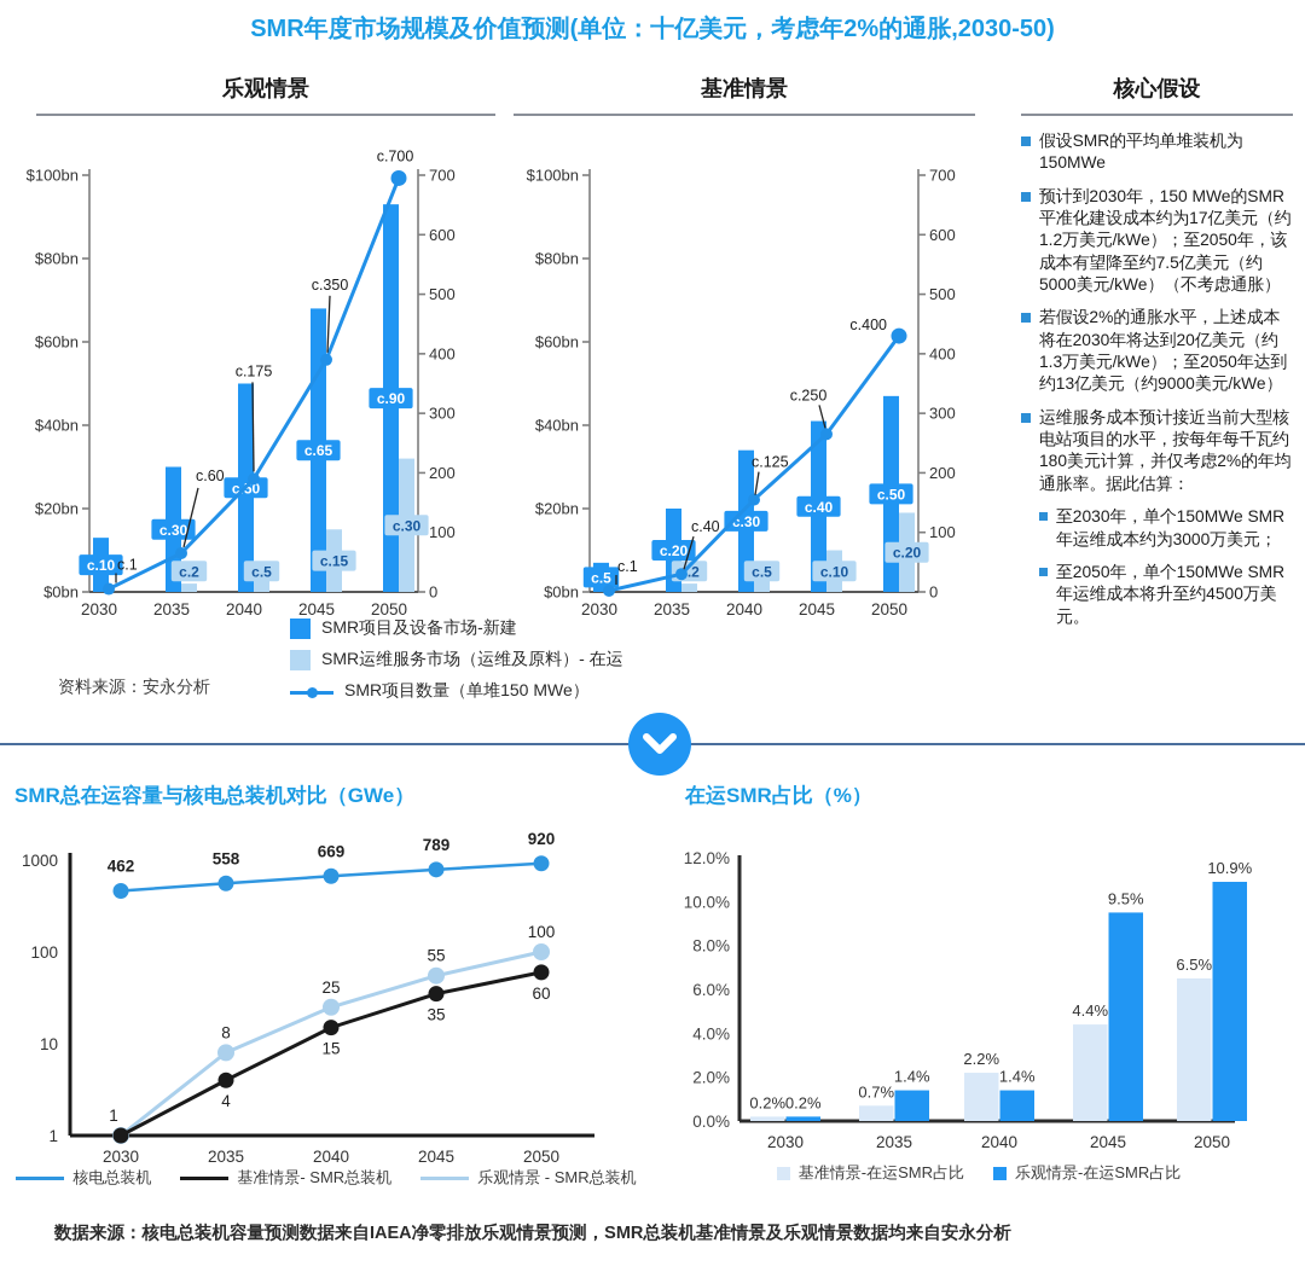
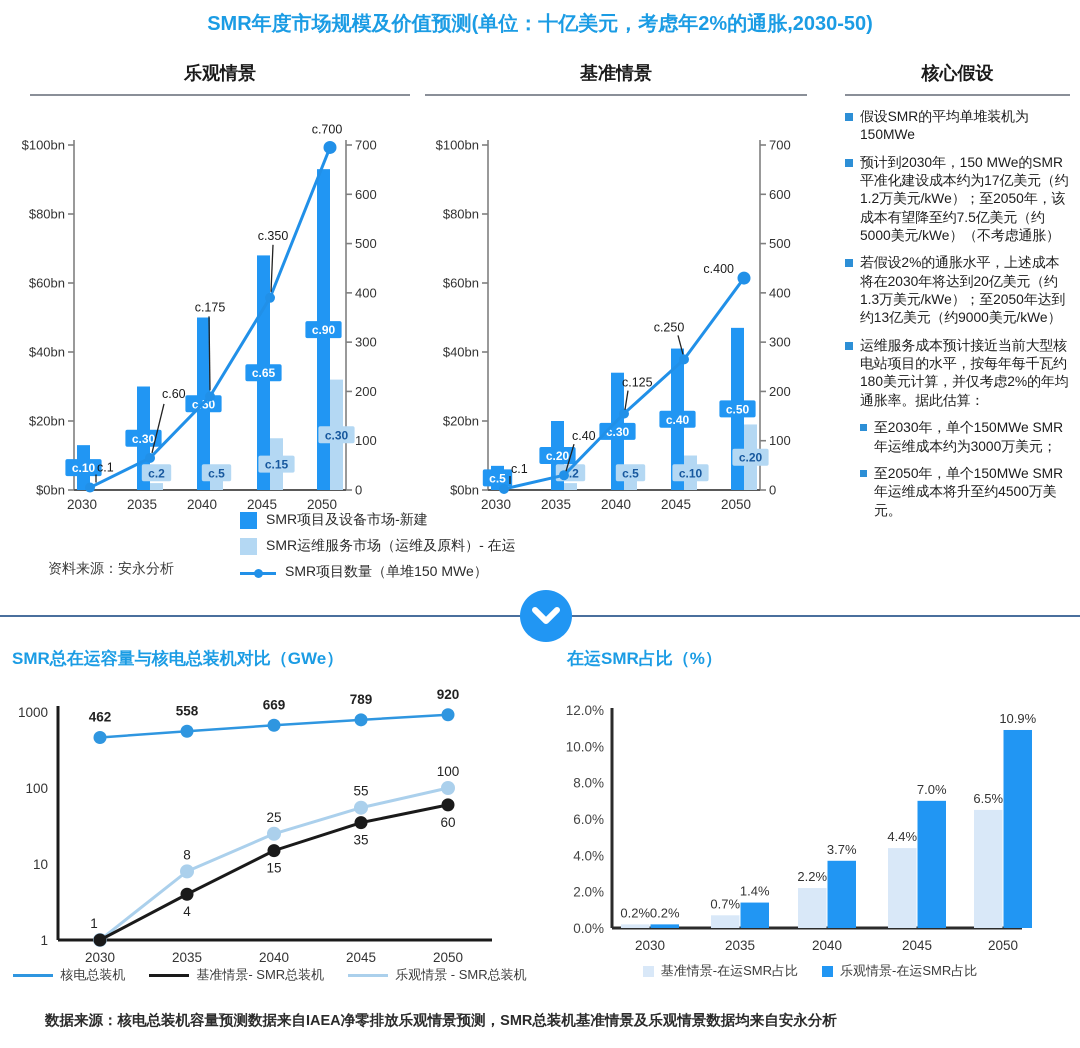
在运SMR占比（%）/乐观情景-在运SMR占比/2040: 1.4% -> 3.7%
在运SMR占比（%）/乐观情景-在运SMR占比/2045: 9.5% -> 7.0%
